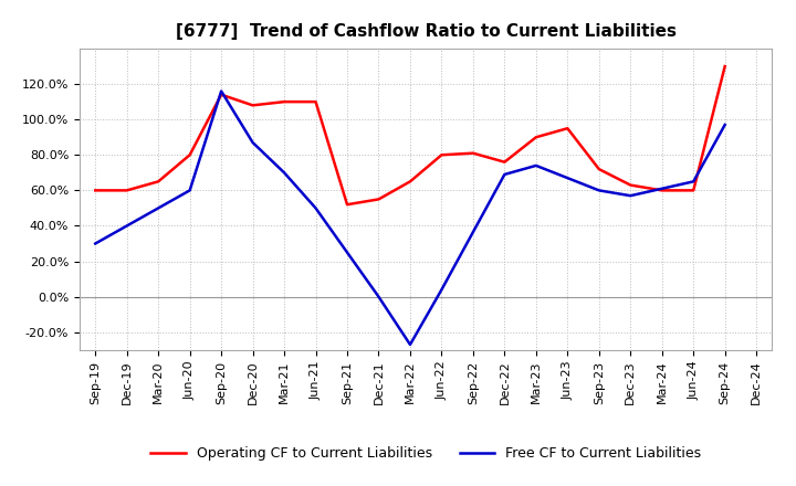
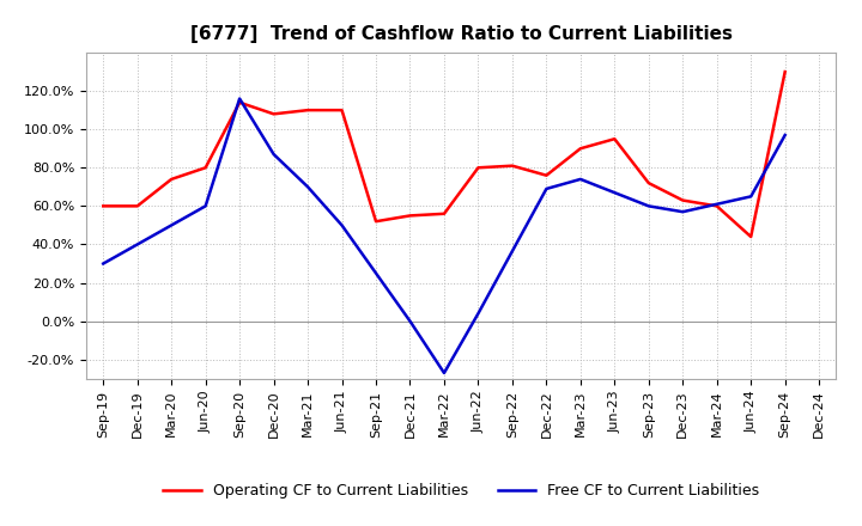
Operating CF to Current Liabilities/Mar-20: 65% -> 74%
Operating CF to Current Liabilities/Mar-22: 65% -> 56%
Operating CF to Current Liabilities/Jun-24: 60% -> 44%
